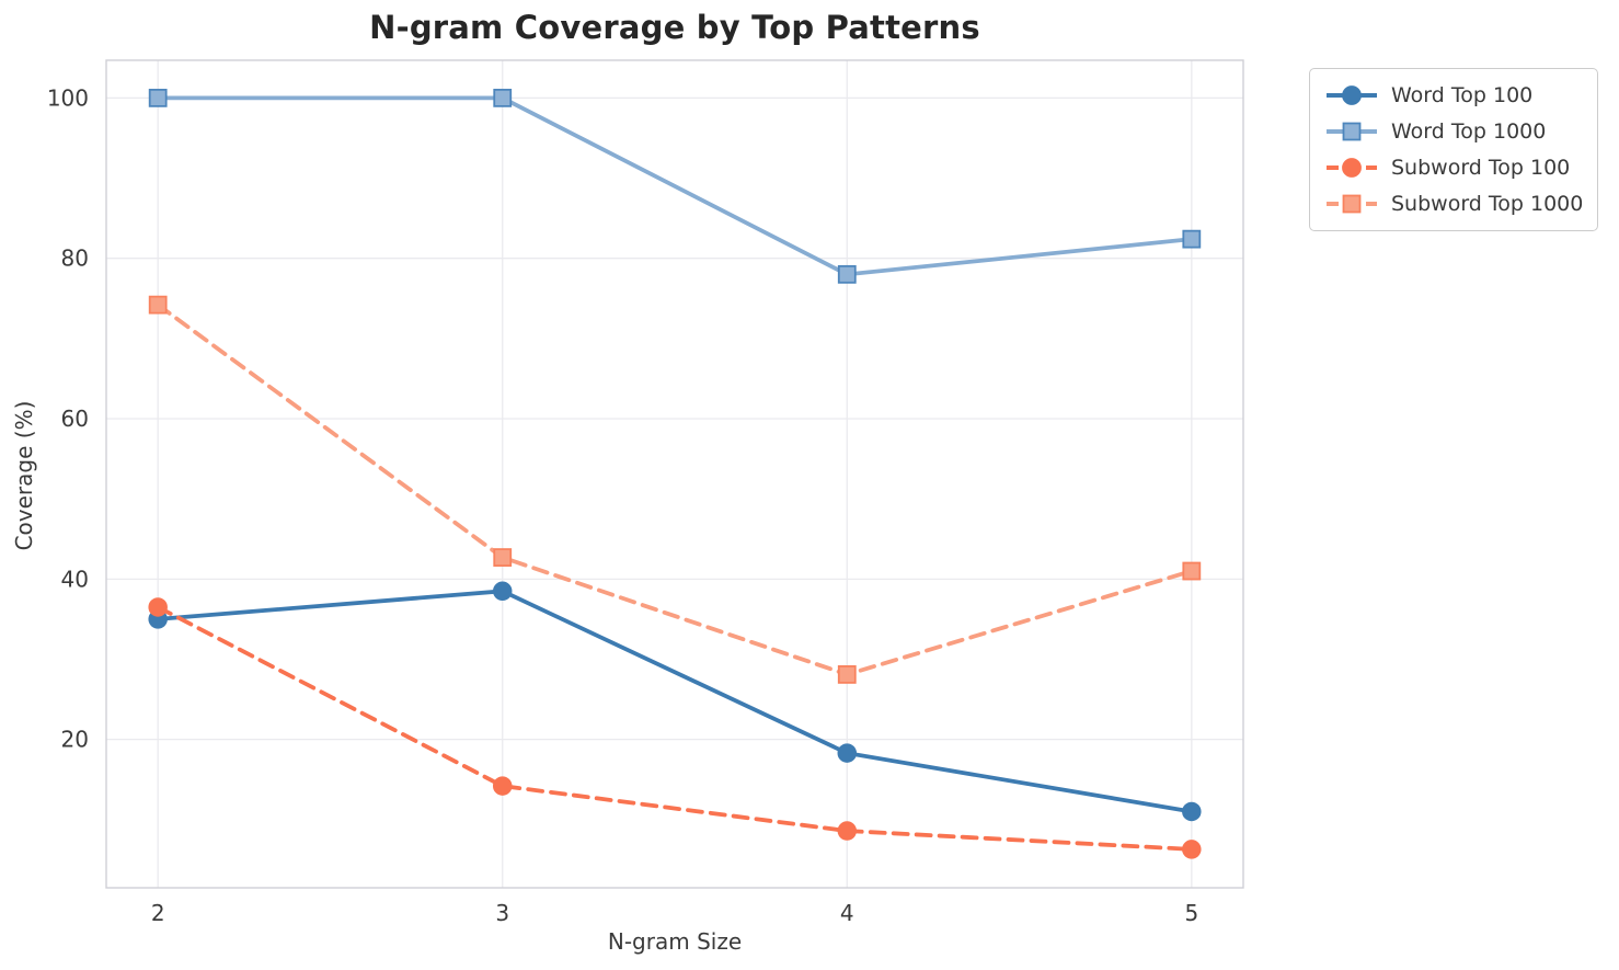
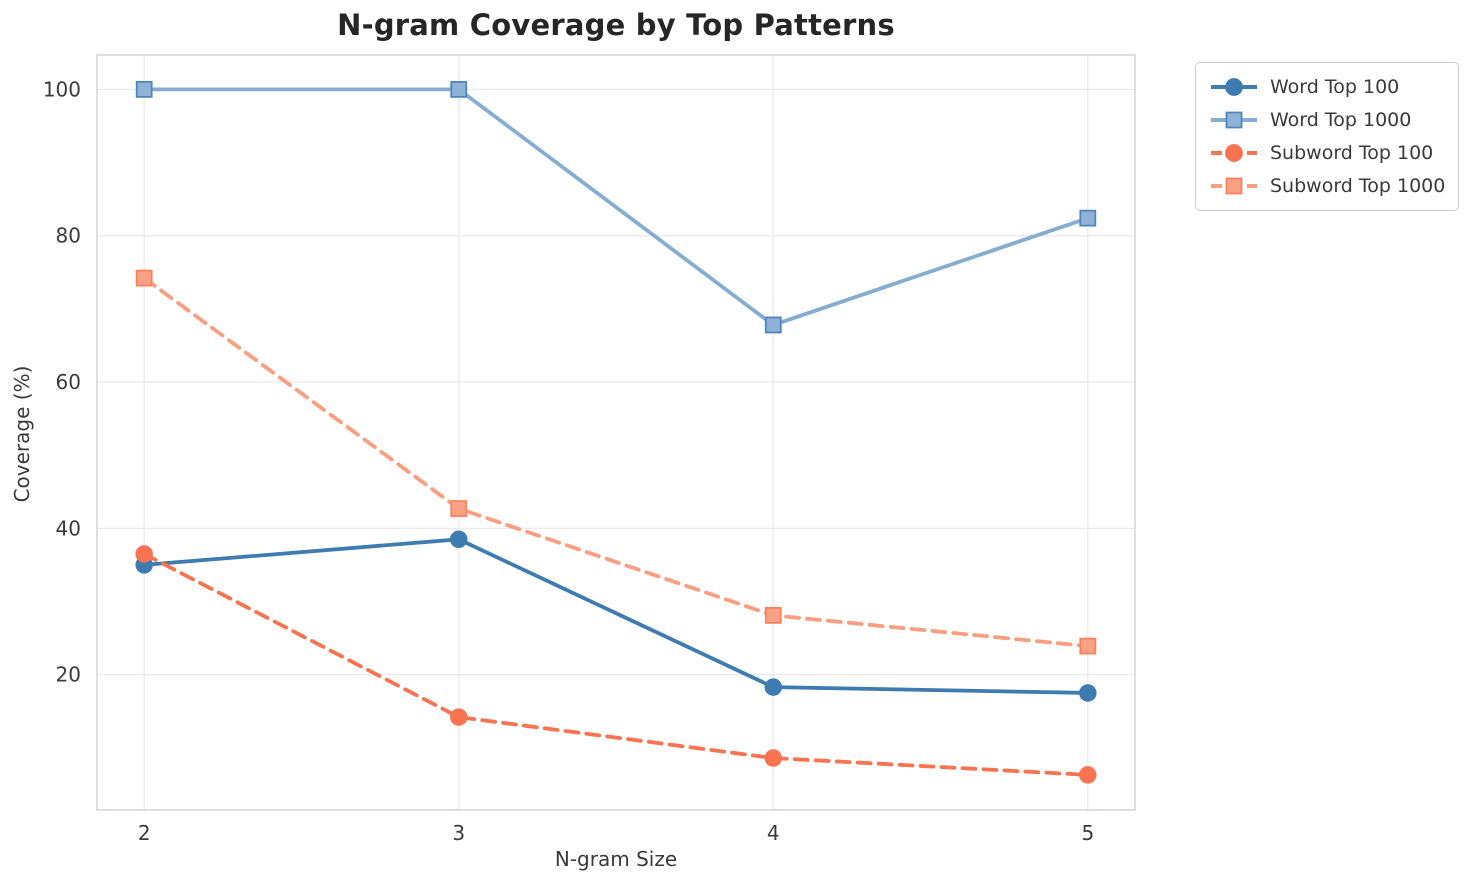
Word Top 1000/4: 78 -> 68
Word Top 100/5: 11 -> 18
Subword Top 1000/5: 41 -> 24
